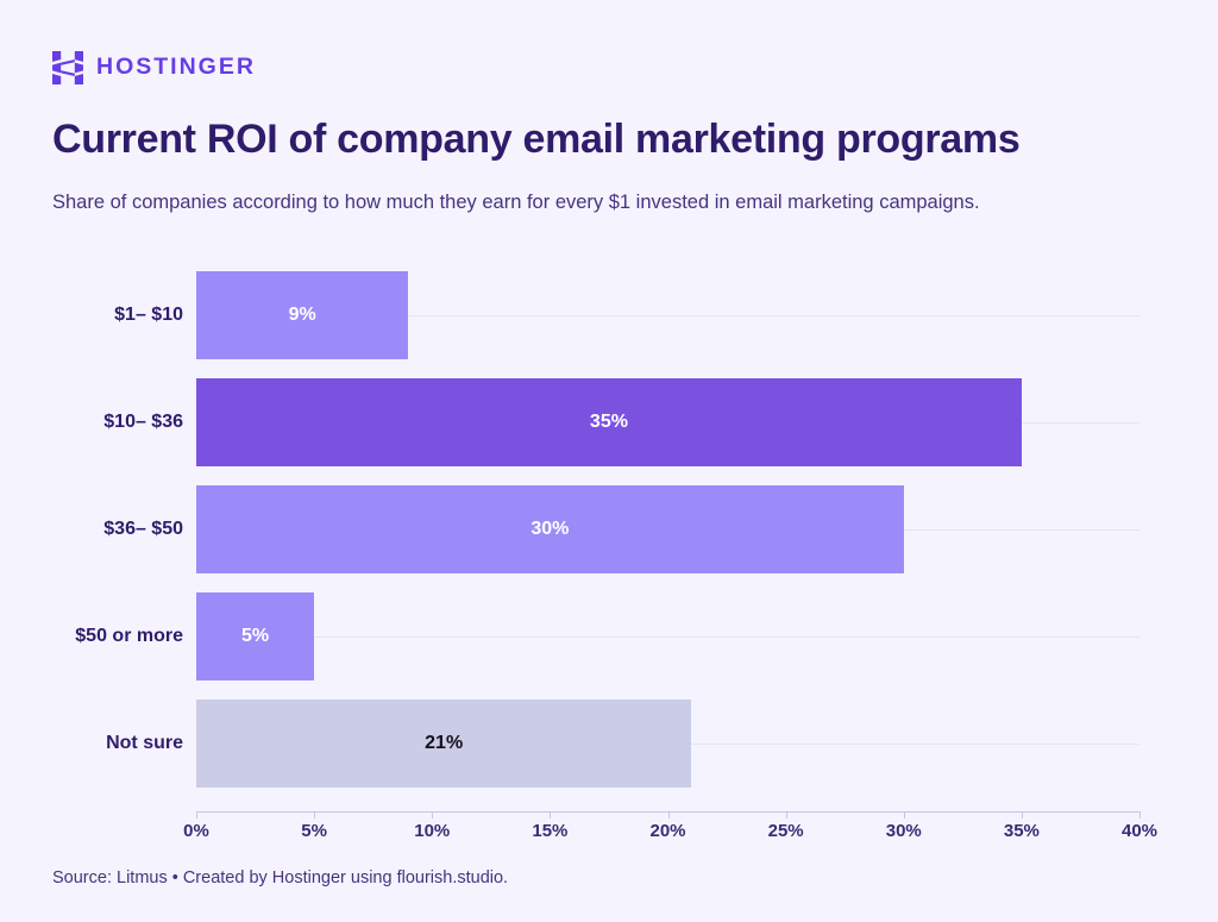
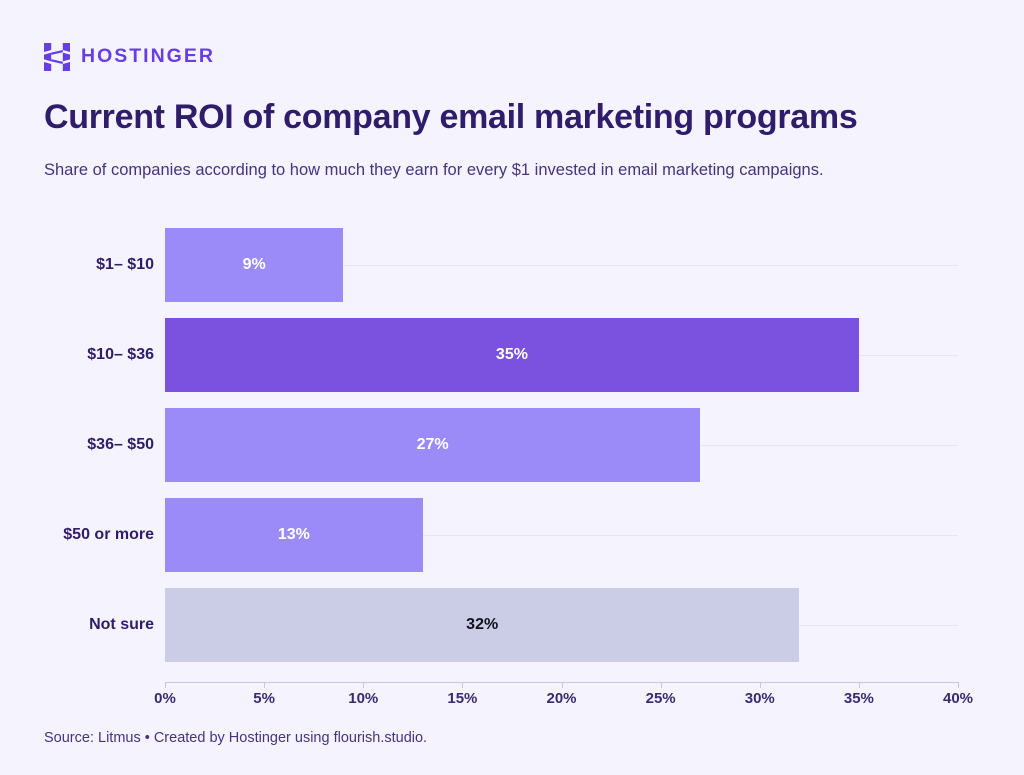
$36– $50: 30% -> 27%
$50 or more: 5% -> 13%
Not sure: 21% -> 32%
